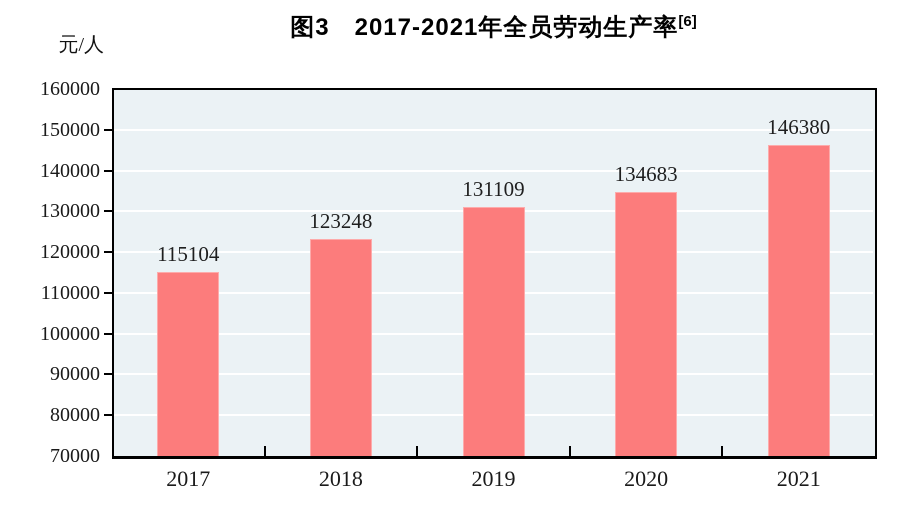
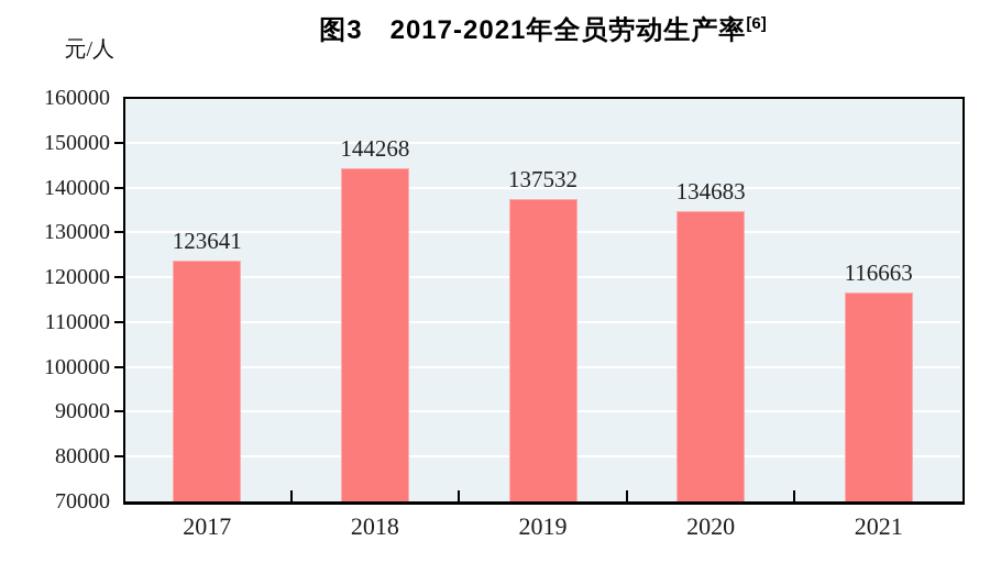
2017: 115104 -> 123641
2018: 123248 -> 144268
2019: 131109 -> 137532
2021: 146380 -> 116663
